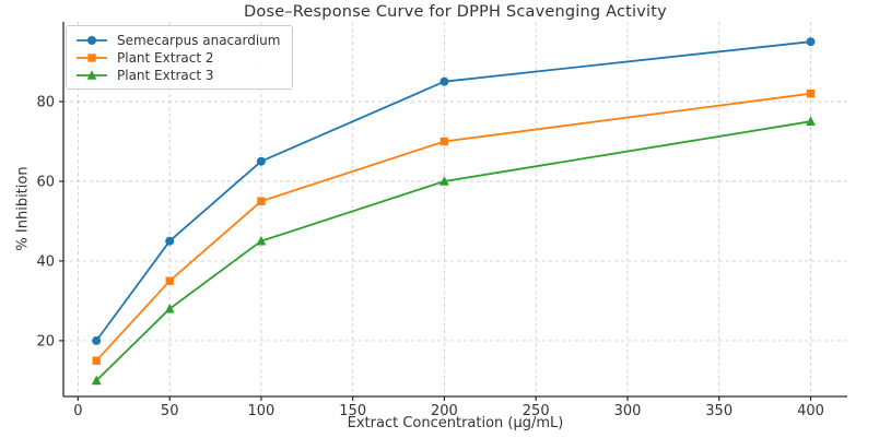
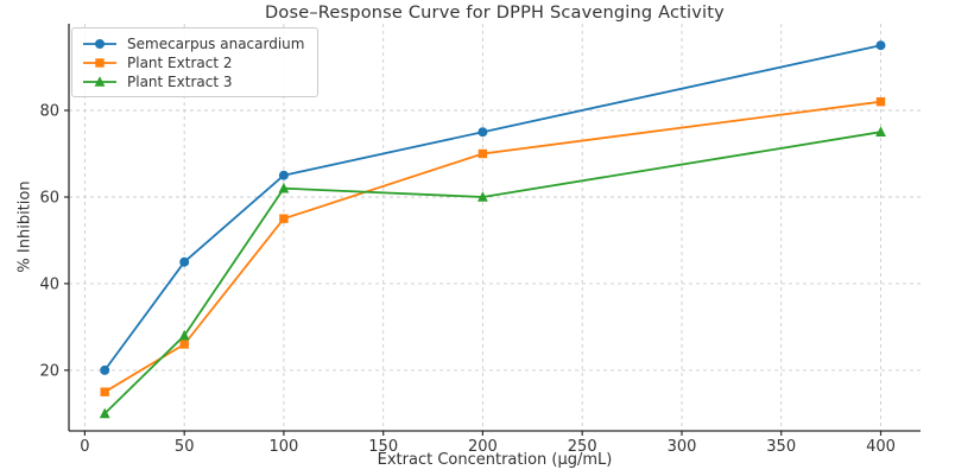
Plant Extract 2/50: 35 -> 26
Plant Extract 3/100: 45 -> 62
Semecarpus anacardium/200: 85 -> 75
